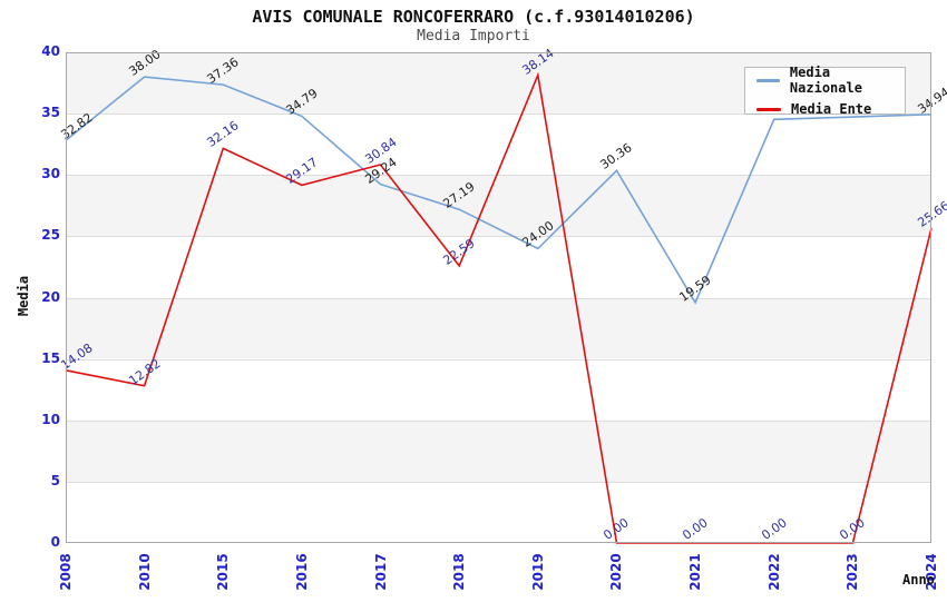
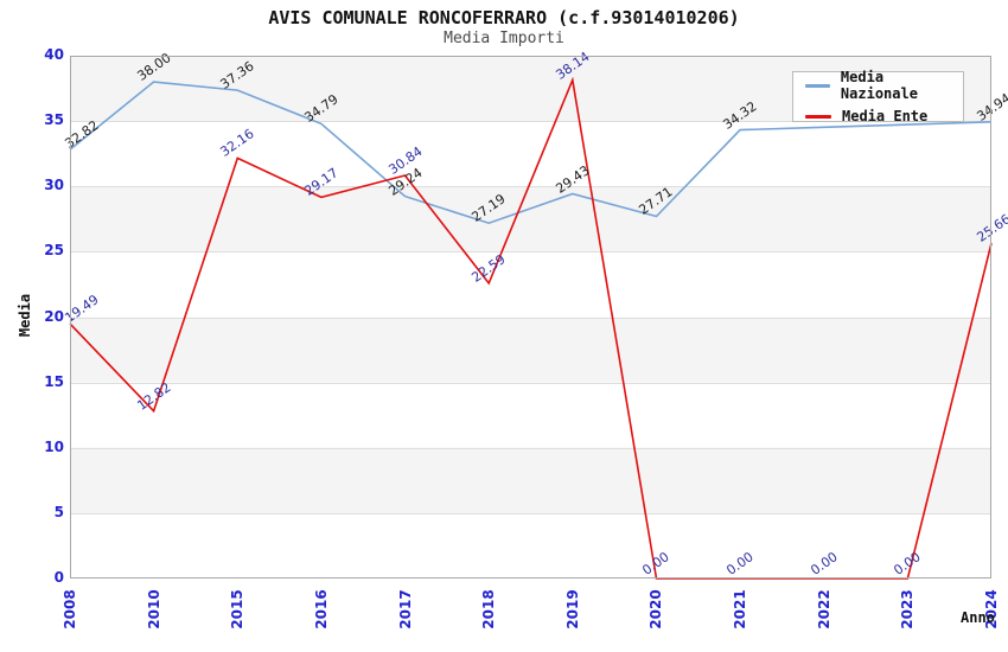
Media Ente/2008: 14.08 -> 19.49
Media Nazionale/2019: 24.00 -> 29.43
Media Nazionale/2020: 30.36 -> 27.71
Media Nazionale/2021: 19.59 -> 34.32
